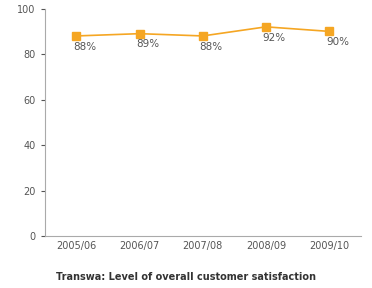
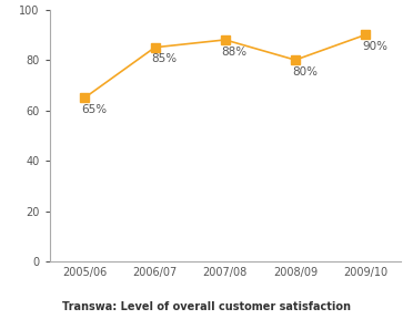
2005/06: 88% -> 65%
2006/07: 89% -> 85%
2008/09: 92% -> 80%
